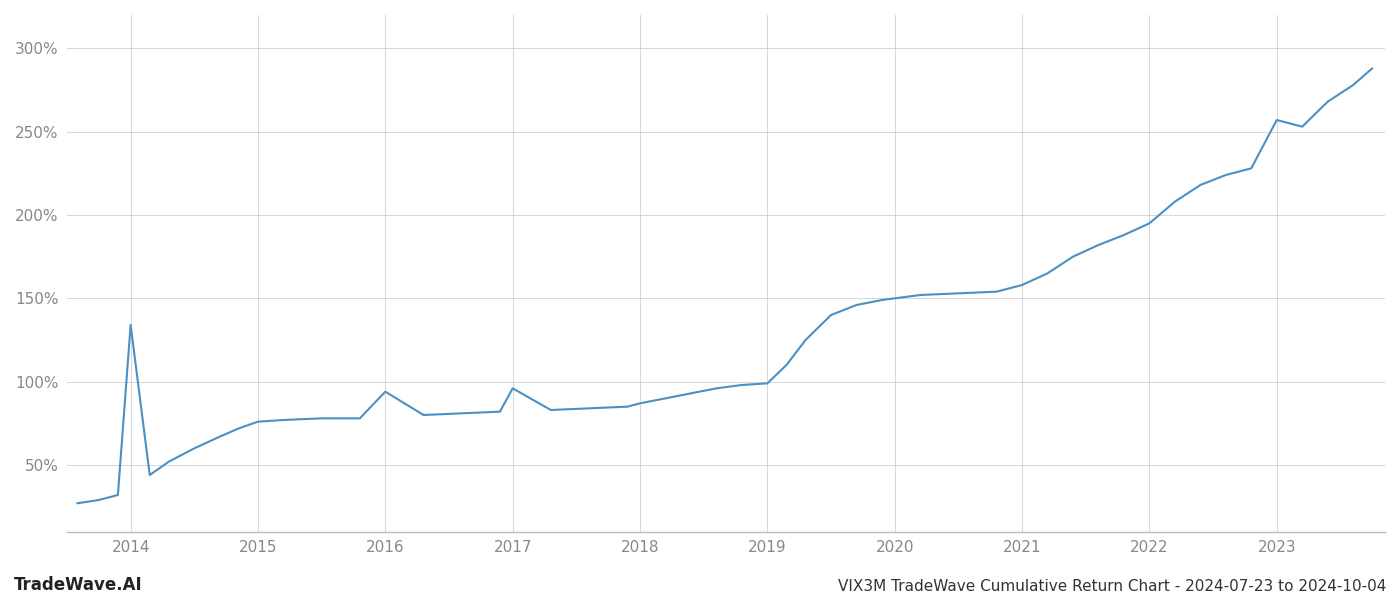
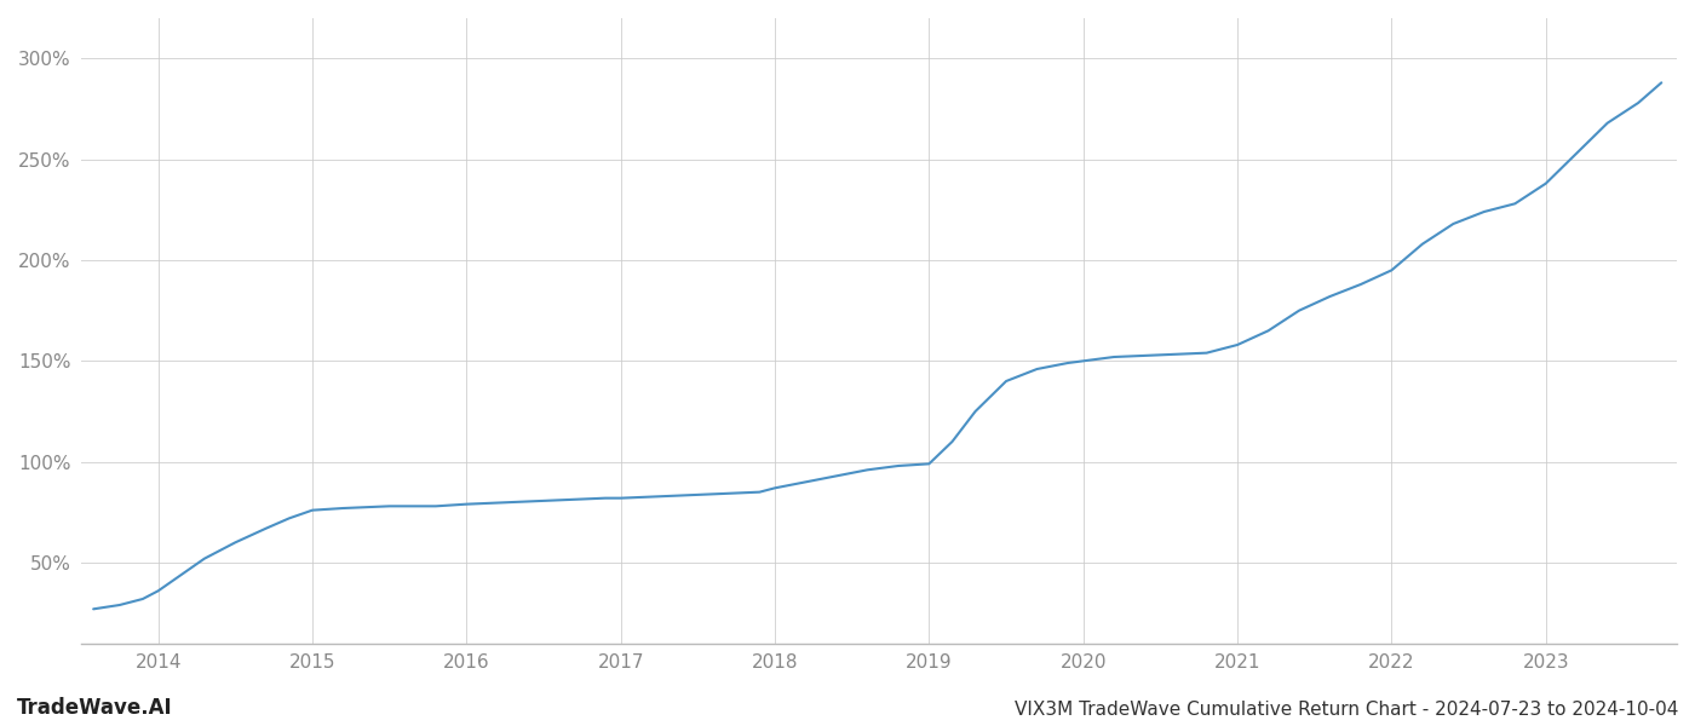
2014: 134% -> 36%
2016: 94% -> 79%
2017: 96% -> 82%
2023: 257% -> 238%
